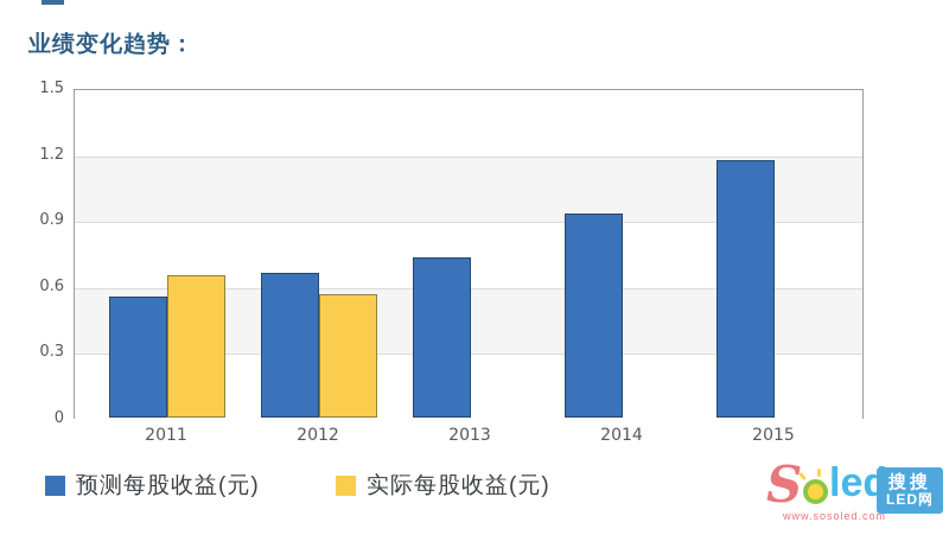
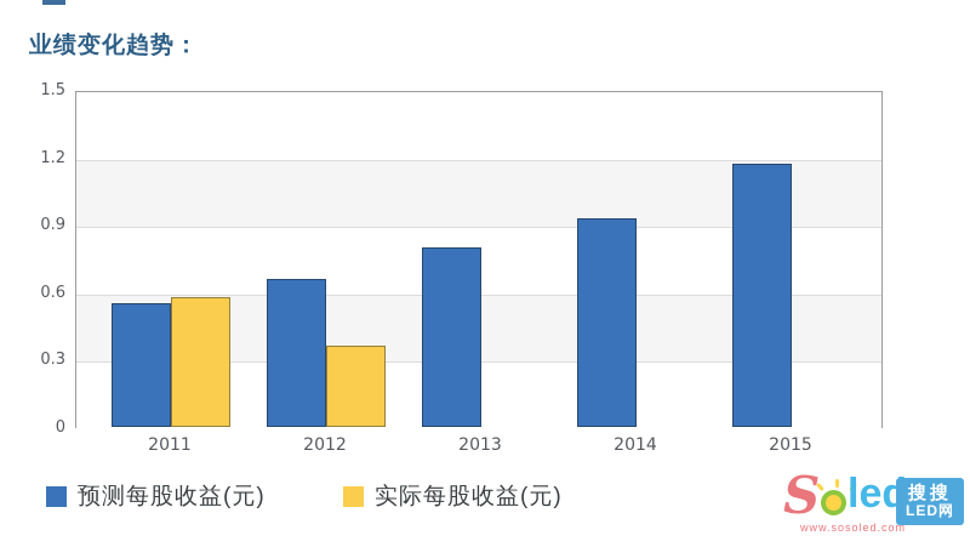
实际每股收益(元)/2011: 0.65 -> 0.58
实际每股收益(元)/2012: 0.56 -> 0.36
预测每股收益(元)/2013: 0.73 -> 0.80
